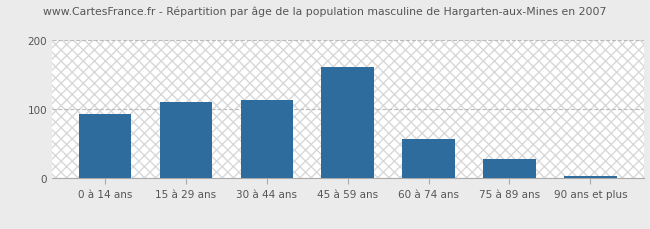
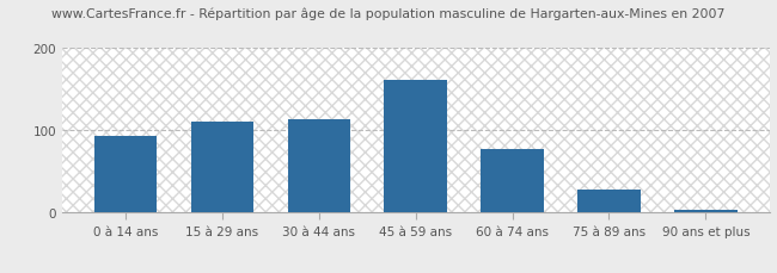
60 à 74 ans: 57 -> 78
